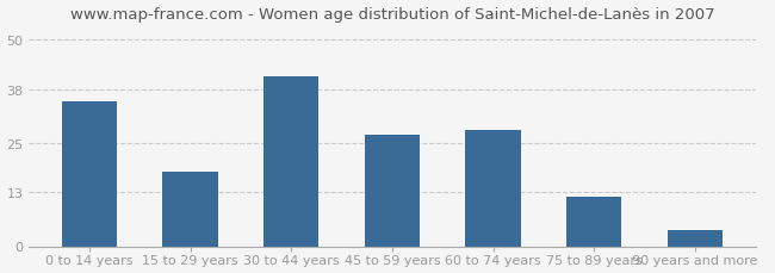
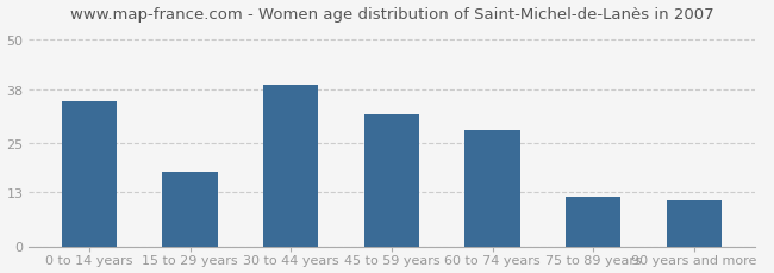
30 to 44 years: 41 -> 39
45 to 59 years: 27 -> 32
90 years and more: 4 -> 11
